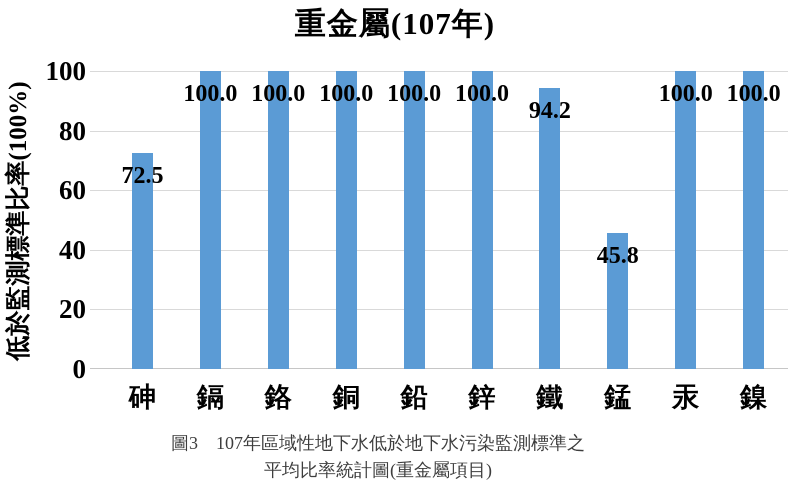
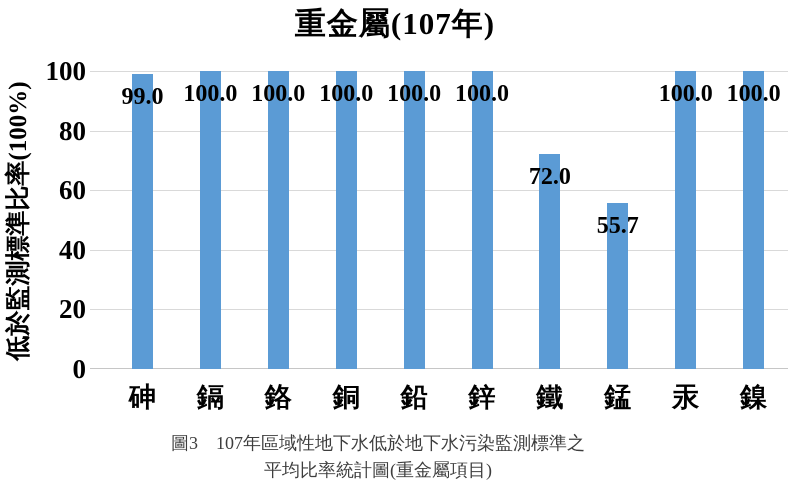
砷: 72.5 -> 99.0
鐵: 94.2 -> 72.0
錳: 45.8 -> 55.7
